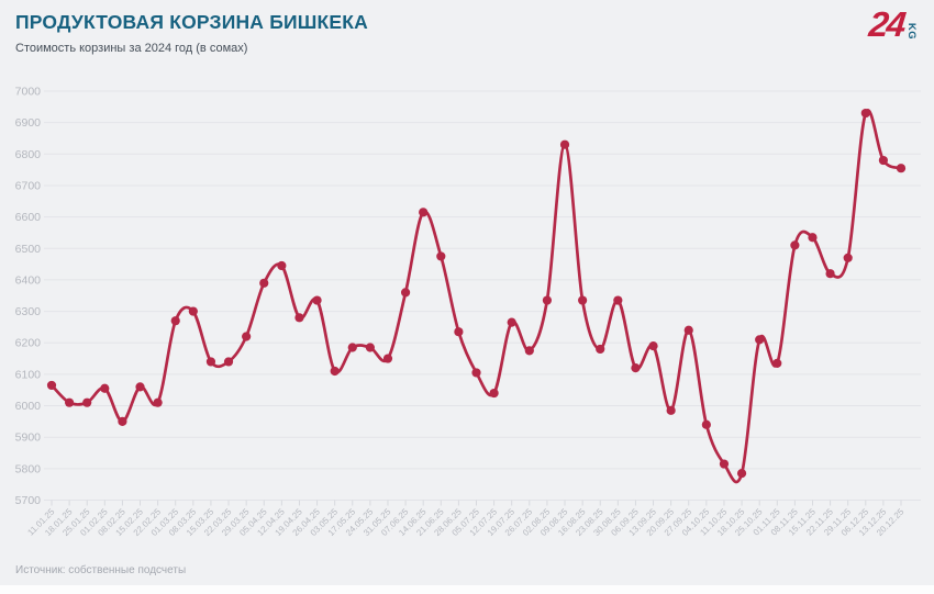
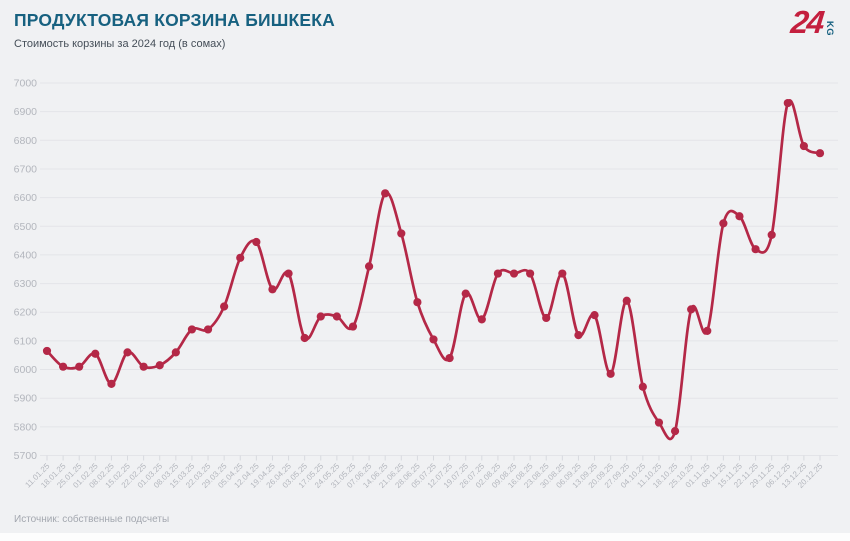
01.03.25: 6270 -> 6020
08.03.25: 6300 -> 6060
09.08.25: 6830 -> 6340
